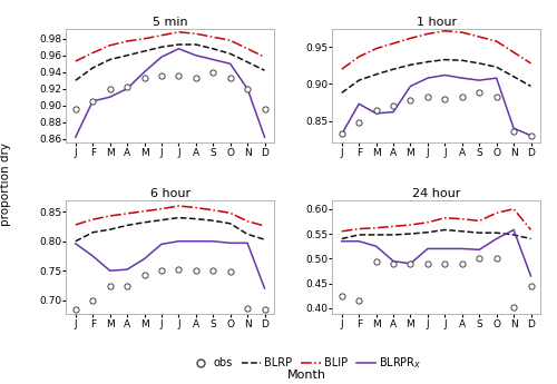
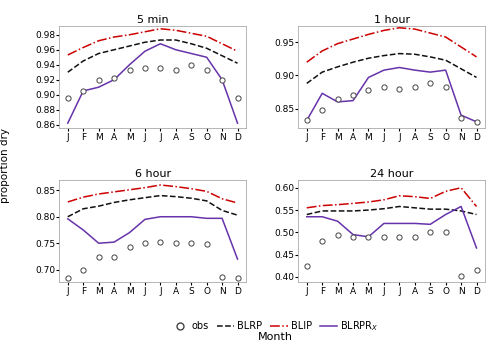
24 hour/obs/F: 0.415 -> 0.480
24 hour/obs/D: 0.445 -> 0.415
